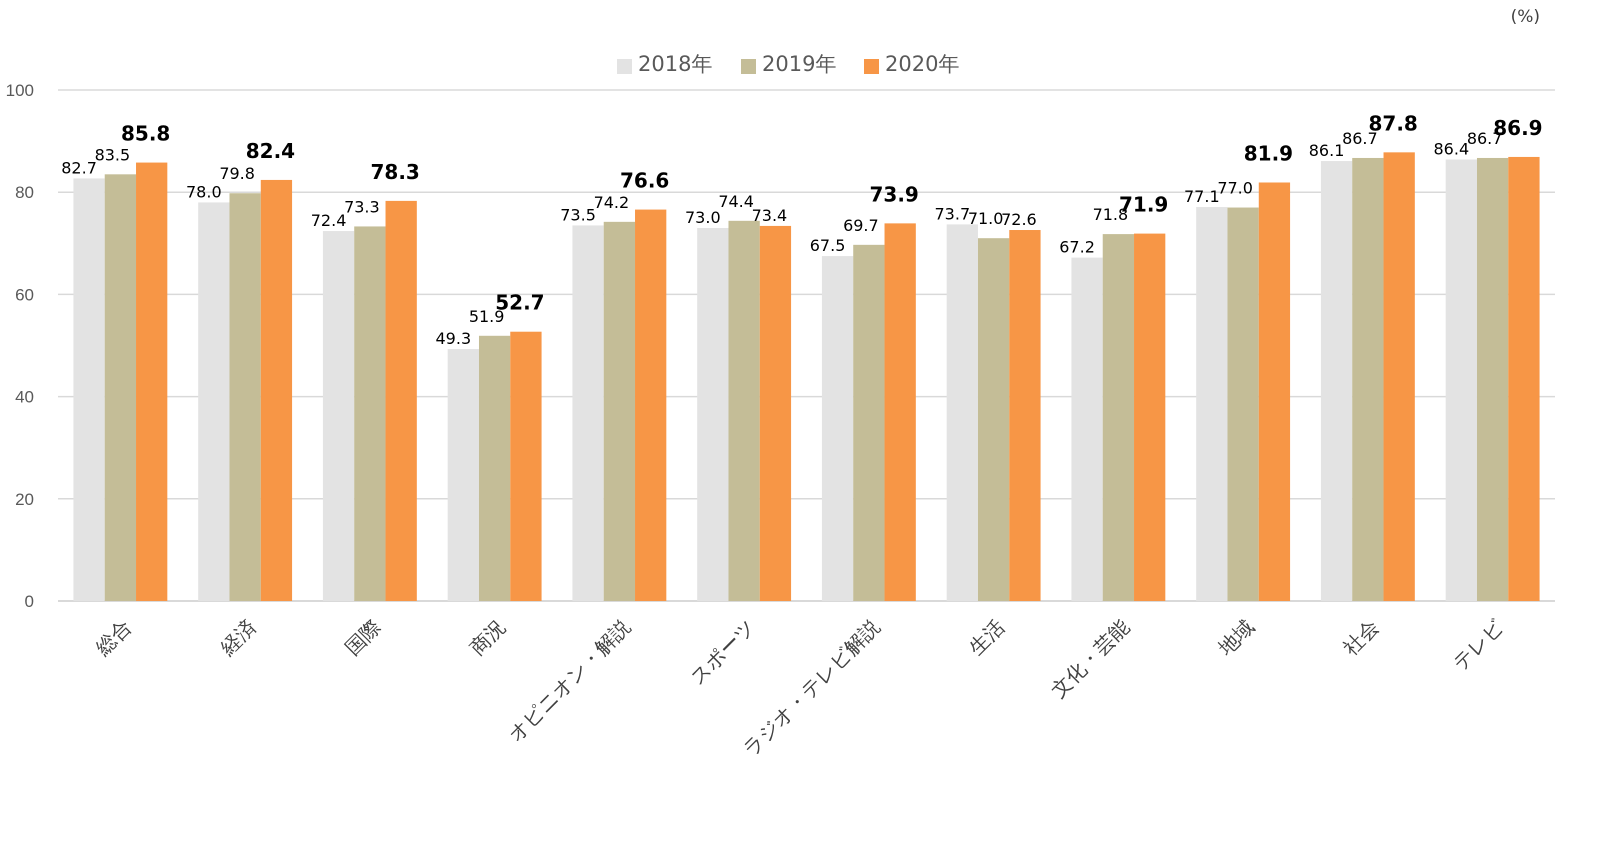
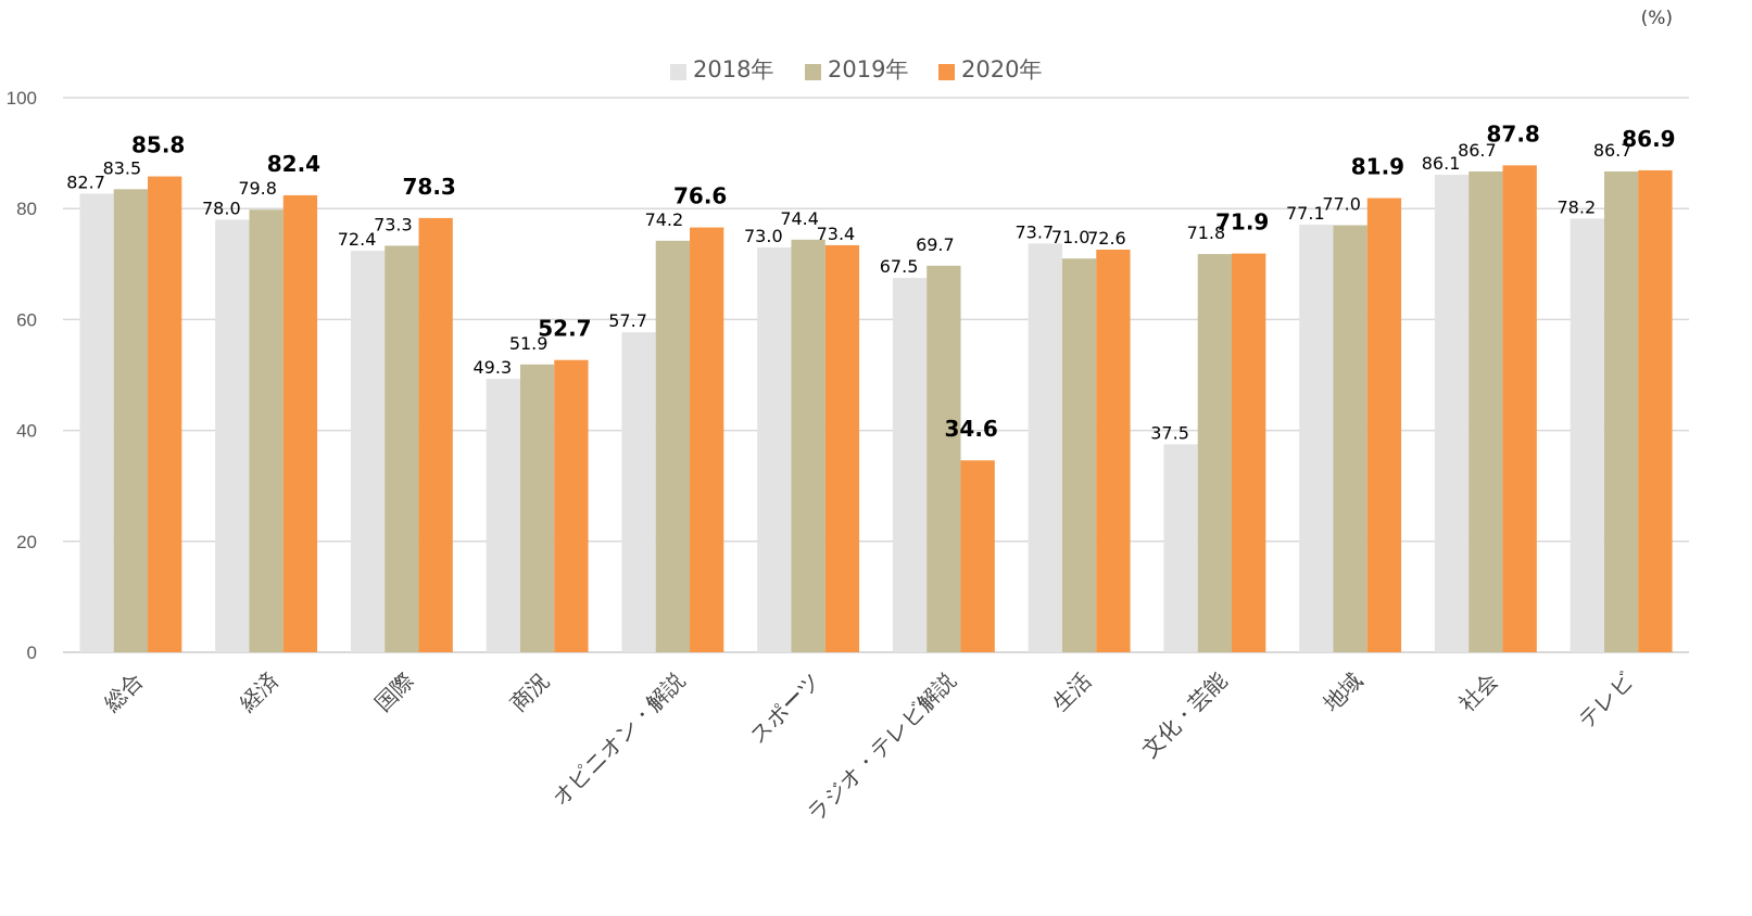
2018年/オピニオン・解説: 73.5 -> 57.7
2020年/ラジオ・テレビ解説: 73.9 -> 34.6
2018年/文化・芸能: 67.2 -> 37.5
2018年/テレビ: 86.4 -> 78.2
